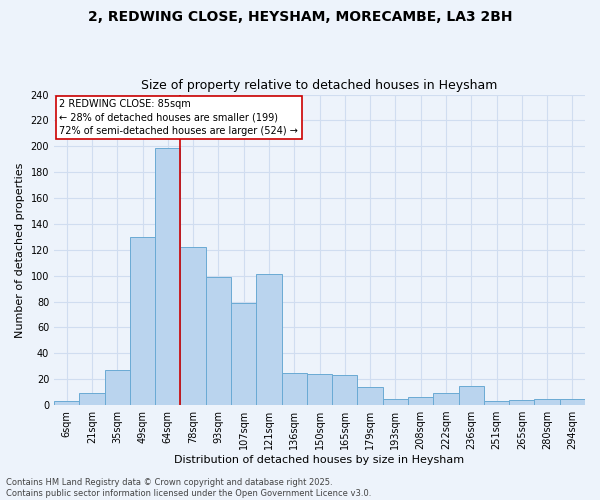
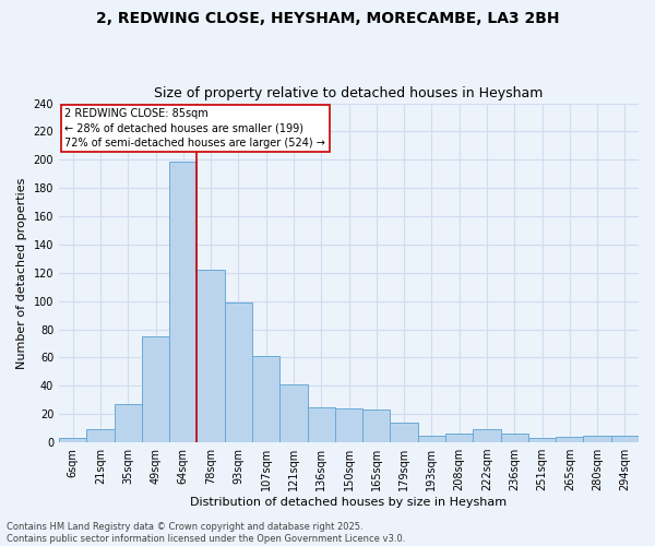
49sqm: 130 -> 75
107sqm: 79 -> 61
121sqm: 101 -> 41
236sqm: 15 -> 6
